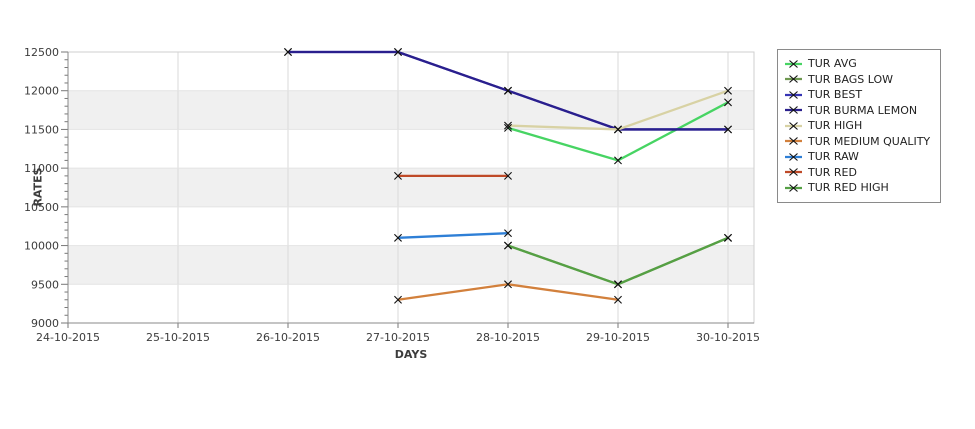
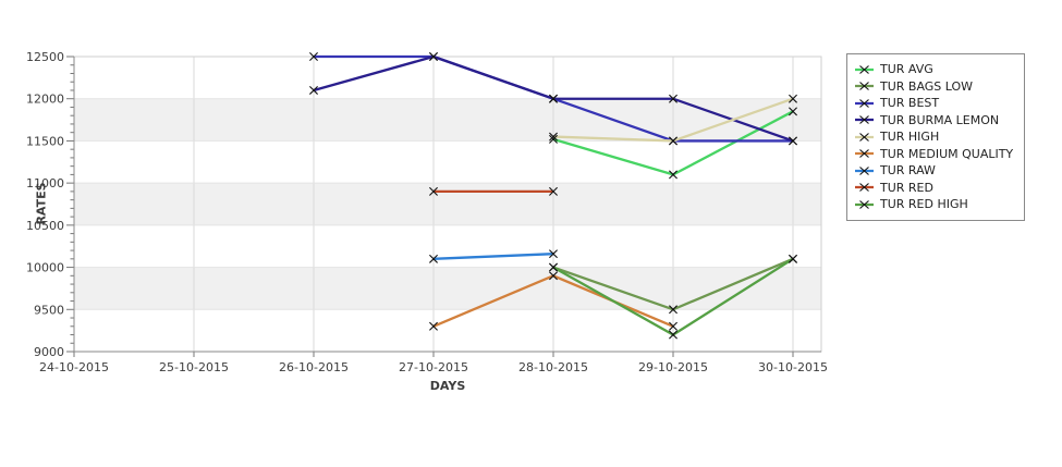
TUR BURMA LEMON/26-10-2015: 12500 -> 12100
TUR MEDIUM QUALITY/28-10-2015: 9500 -> 9900
TUR BURMA LEMON/29-10-2015: 11500 -> 12000
TUR RED HIGH/29-10-2015: 9500 -> 9200
